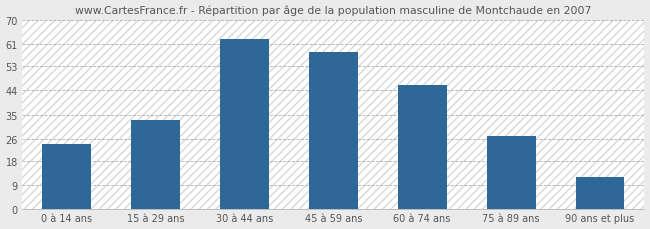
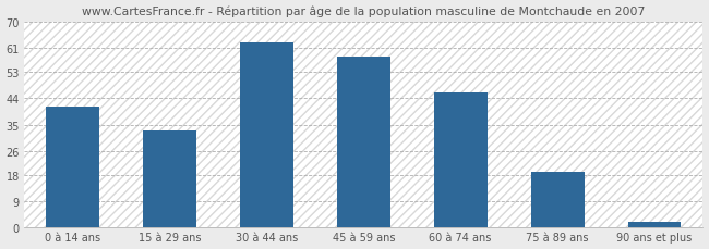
0 à 14 ans: 24 -> 41
75 à 89 ans: 27 -> 19
90 ans et plus: 12 -> 2
